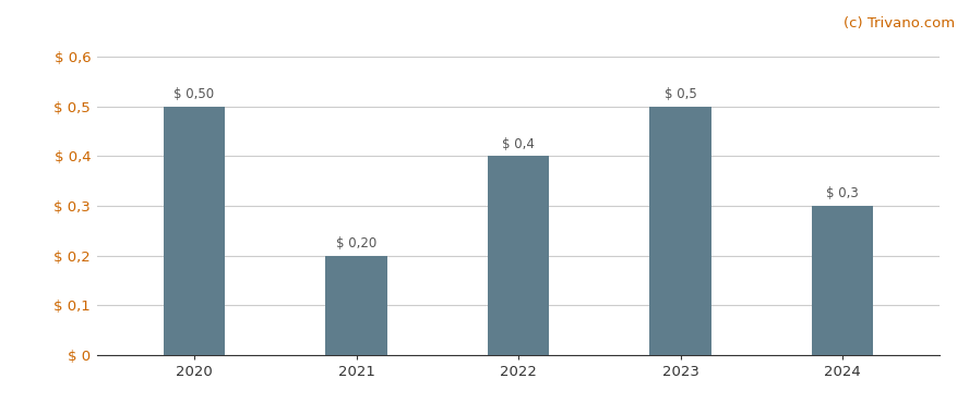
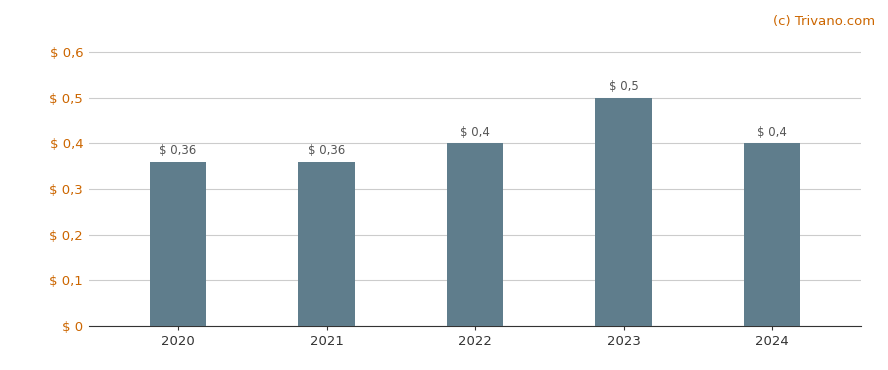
2020: 0,50 -> 0,36
2021: 0,20 -> 0,36
2024: 0,3 -> 0,4
